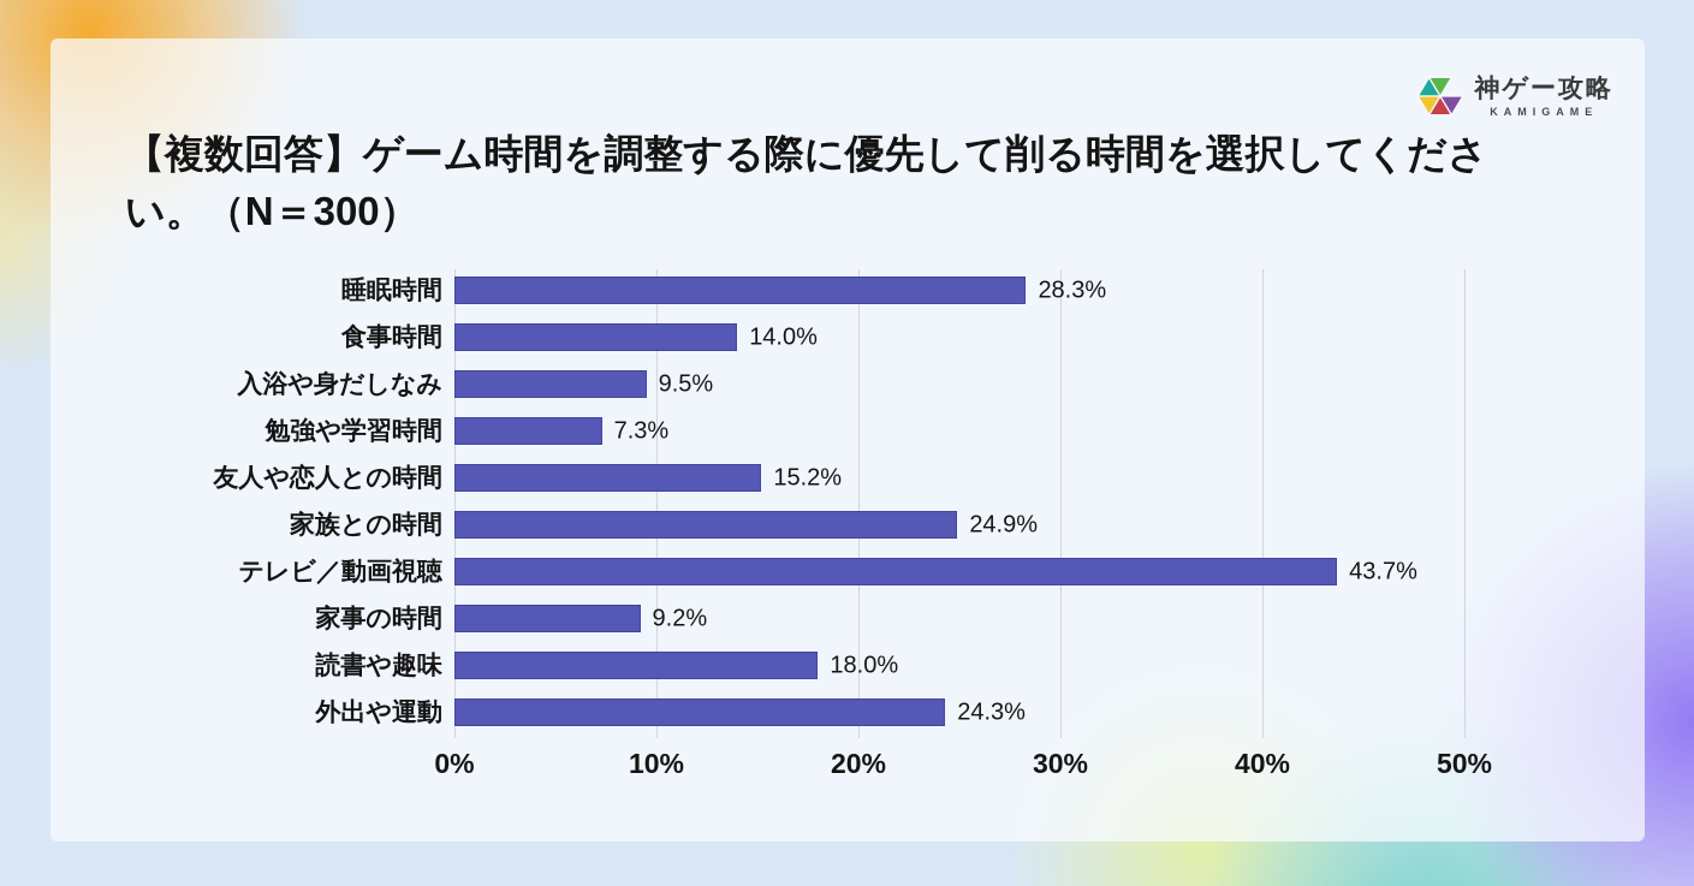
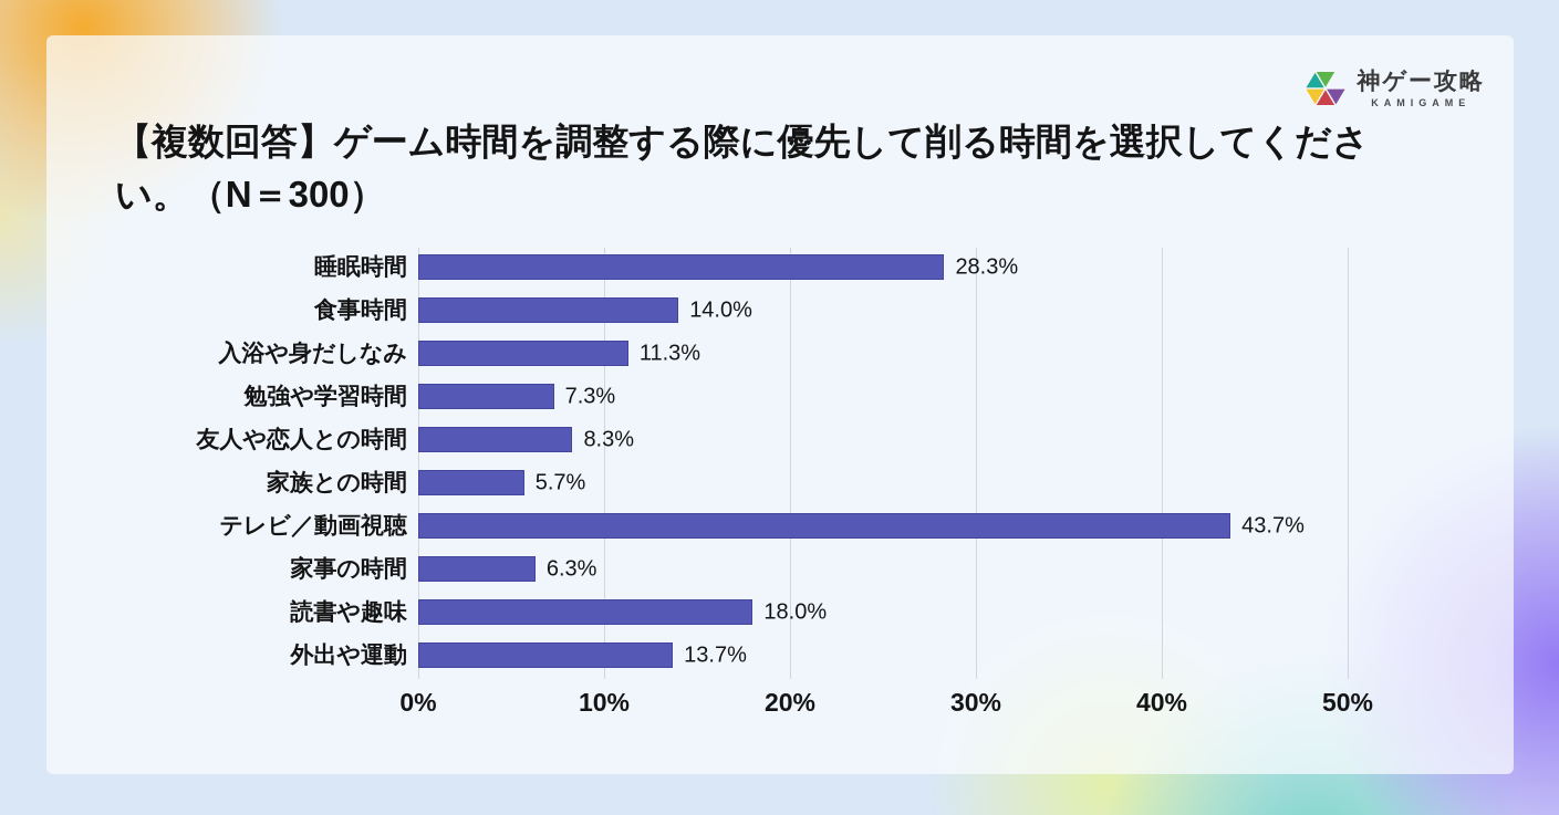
入浴や身だしなみ: 9.5% -> 11.3%
友人や恋人との時間: 15.2% -> 8.3%
家族との時間: 24.9% -> 5.7%
家事の時間: 9.2% -> 6.3%
外出や運動: 24.3% -> 13.7%
